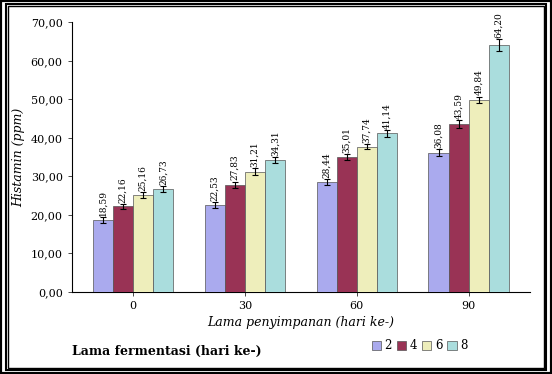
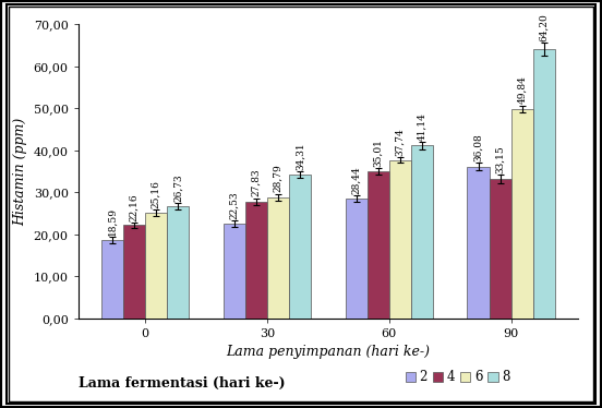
6/30: 31,21 -> 28,79
4/90: 43,59 -> 33,15
